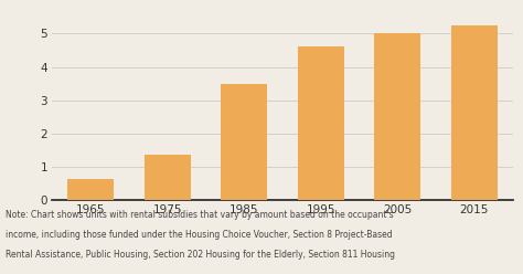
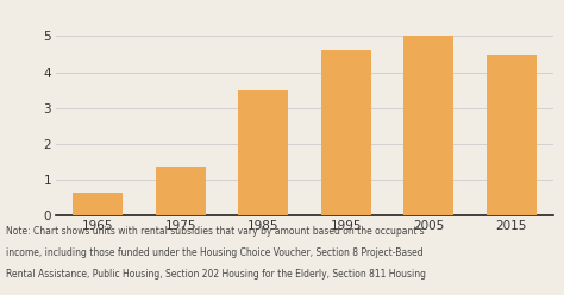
2015: 5.25 -> 4.50
